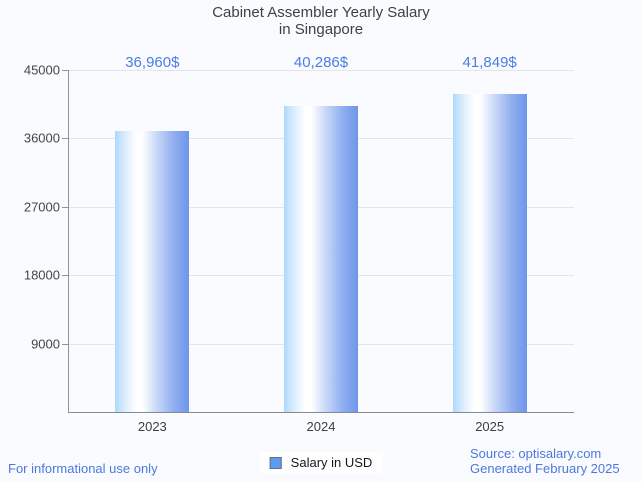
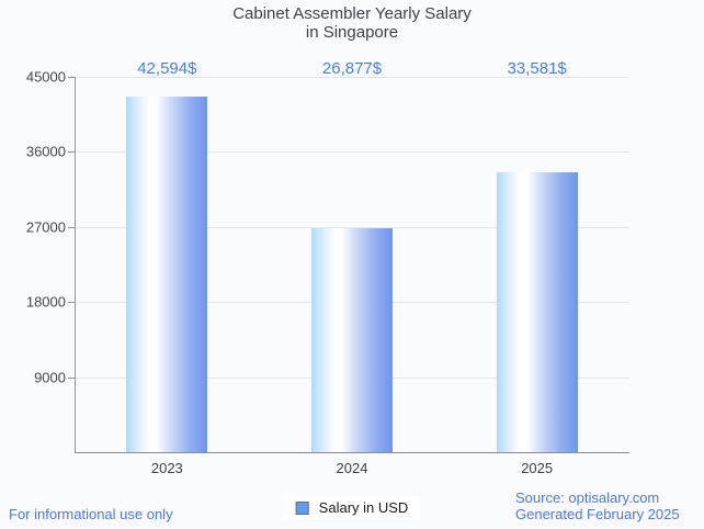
2023: 36,960 -> 42,594
2024: 40,286 -> 26,877
2025: 41,849 -> 33,581
